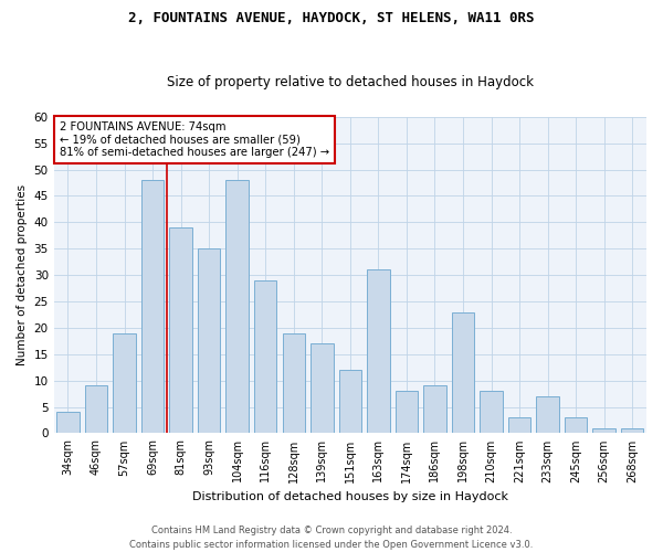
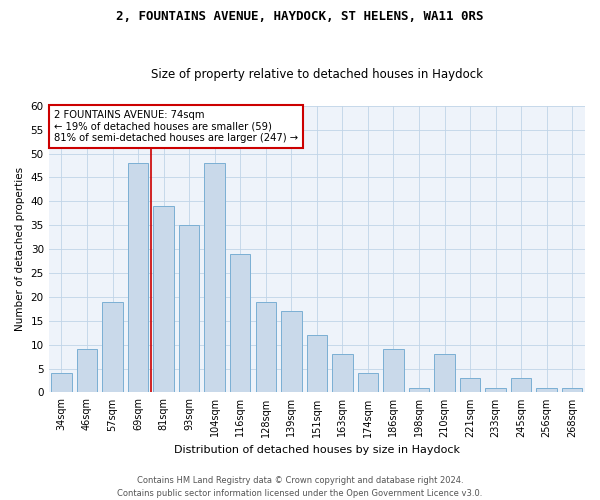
163sqm: 31 -> 8
174sqm: 8 -> 4
198sqm: 23 -> 1
233sqm: 7 -> 1
